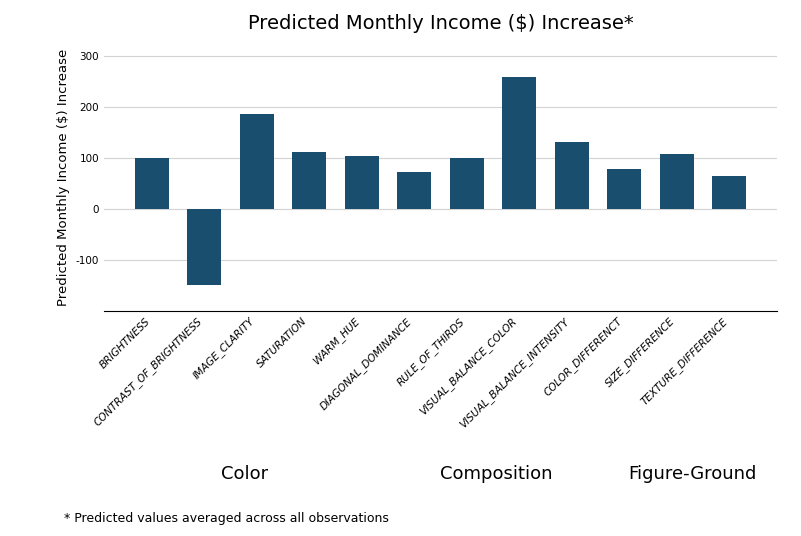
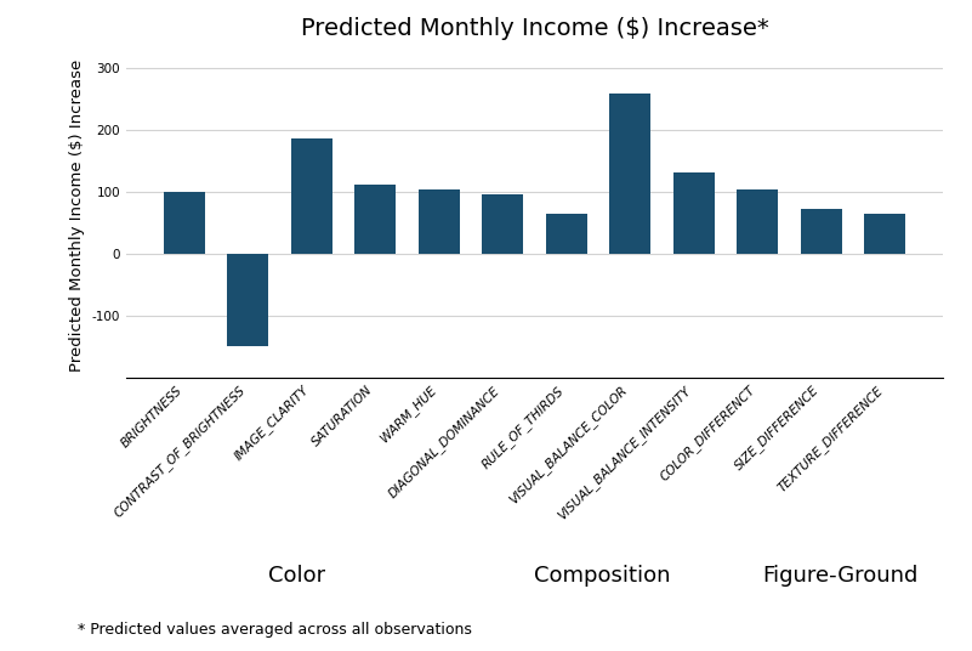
DIAGONAL_DOMINANCE: 72 -> 96
RULE_OF_THIRDS: 100 -> 64
COLOR_DIFFERENCT: 78 -> 104
SIZE_DIFFERENCE: 108 -> 72
